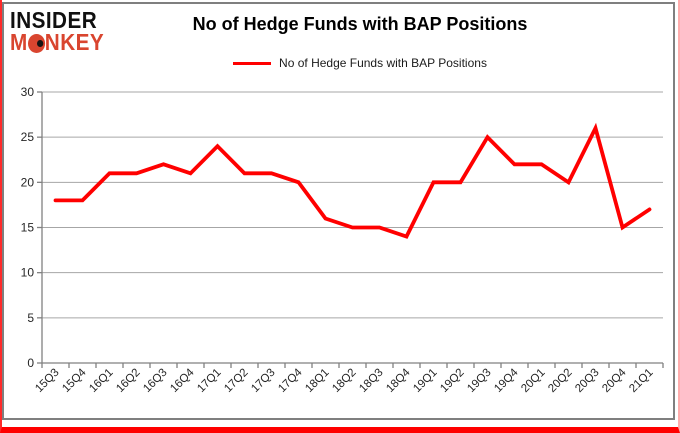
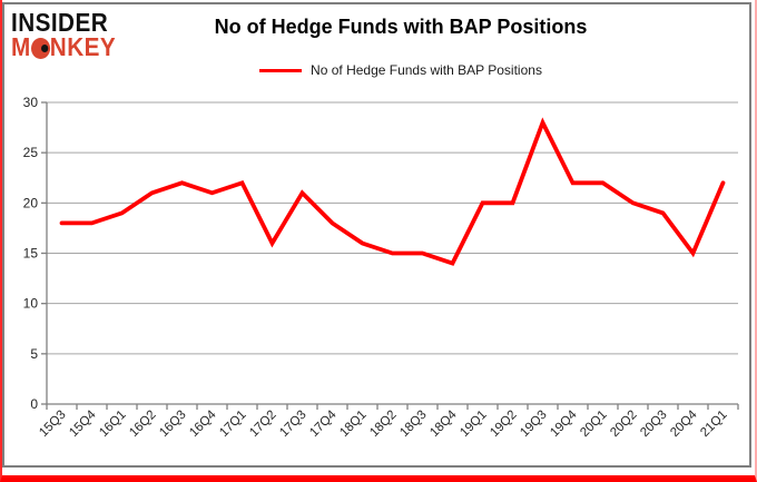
16Q1: 21 -> 19
17Q1: 24 -> 22
17Q2: 21 -> 16
17Q4: 20 -> 18
19Q3: 25 -> 28
20Q3: 26 -> 19
21Q1: 17 -> 22
